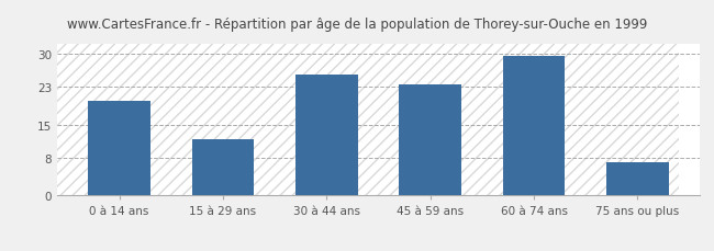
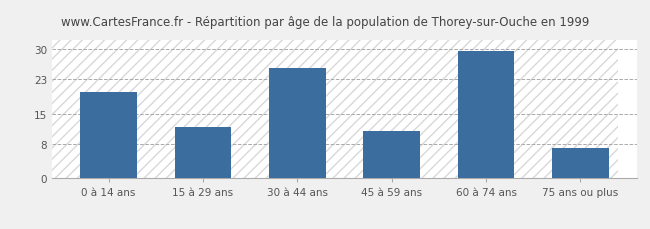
45 à 59 ans: 23.5 -> 11.0
